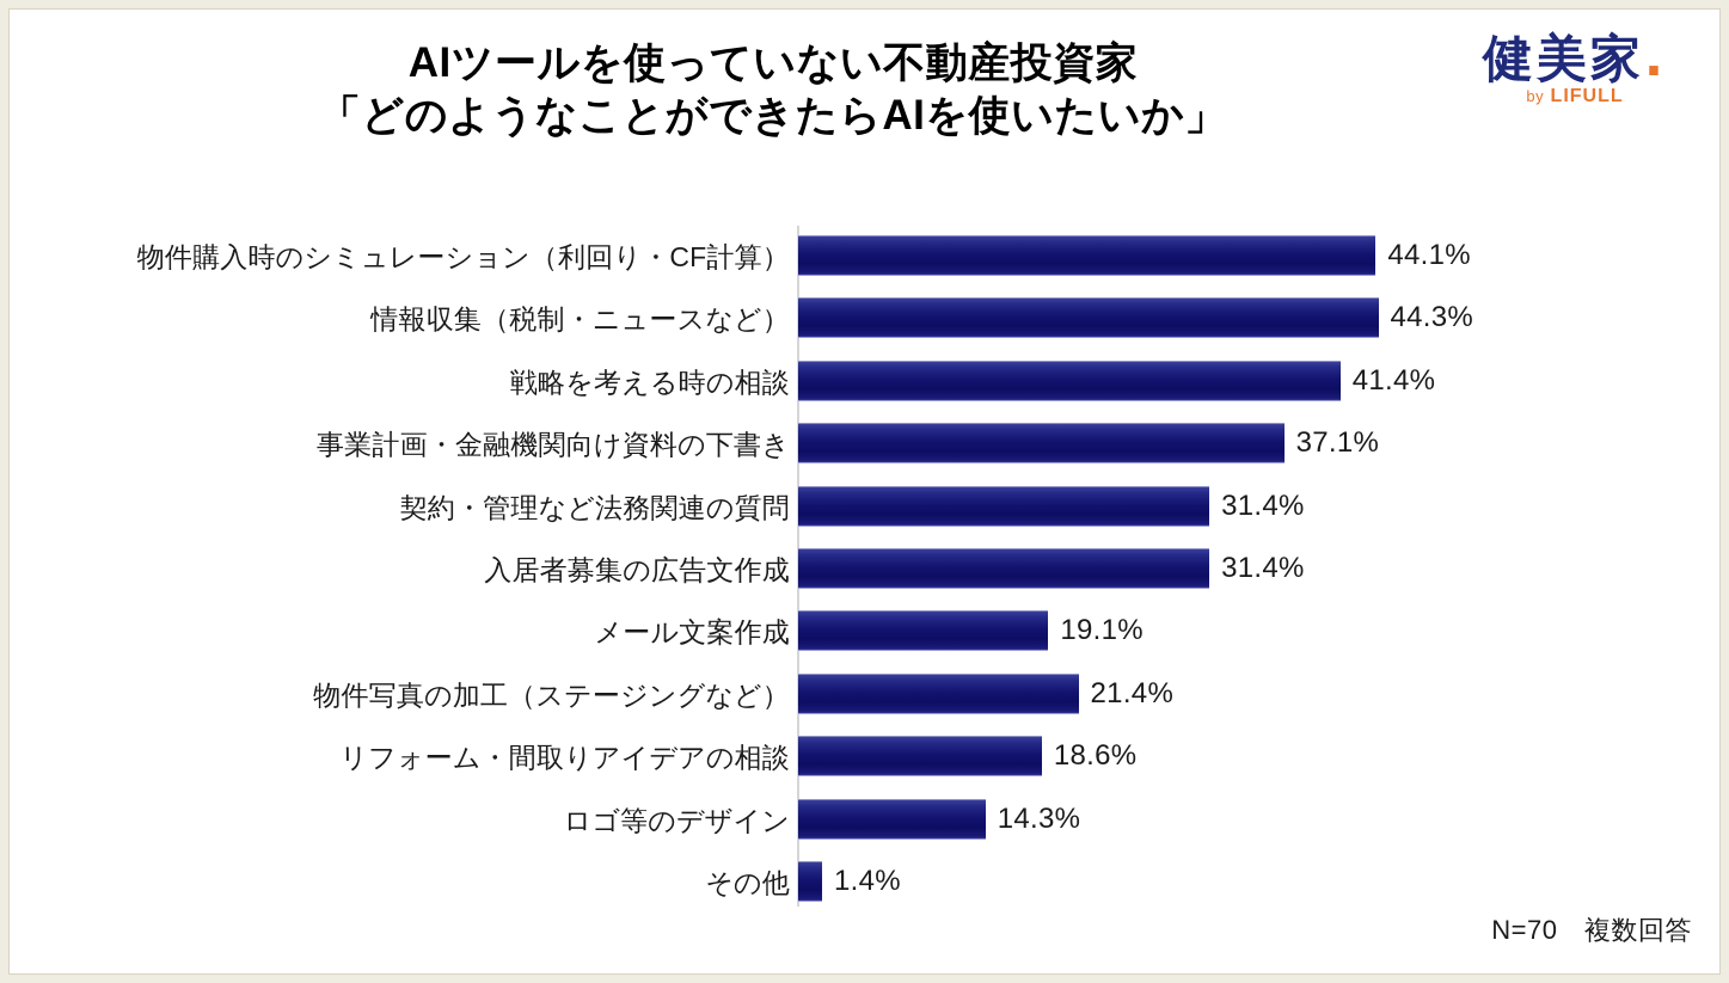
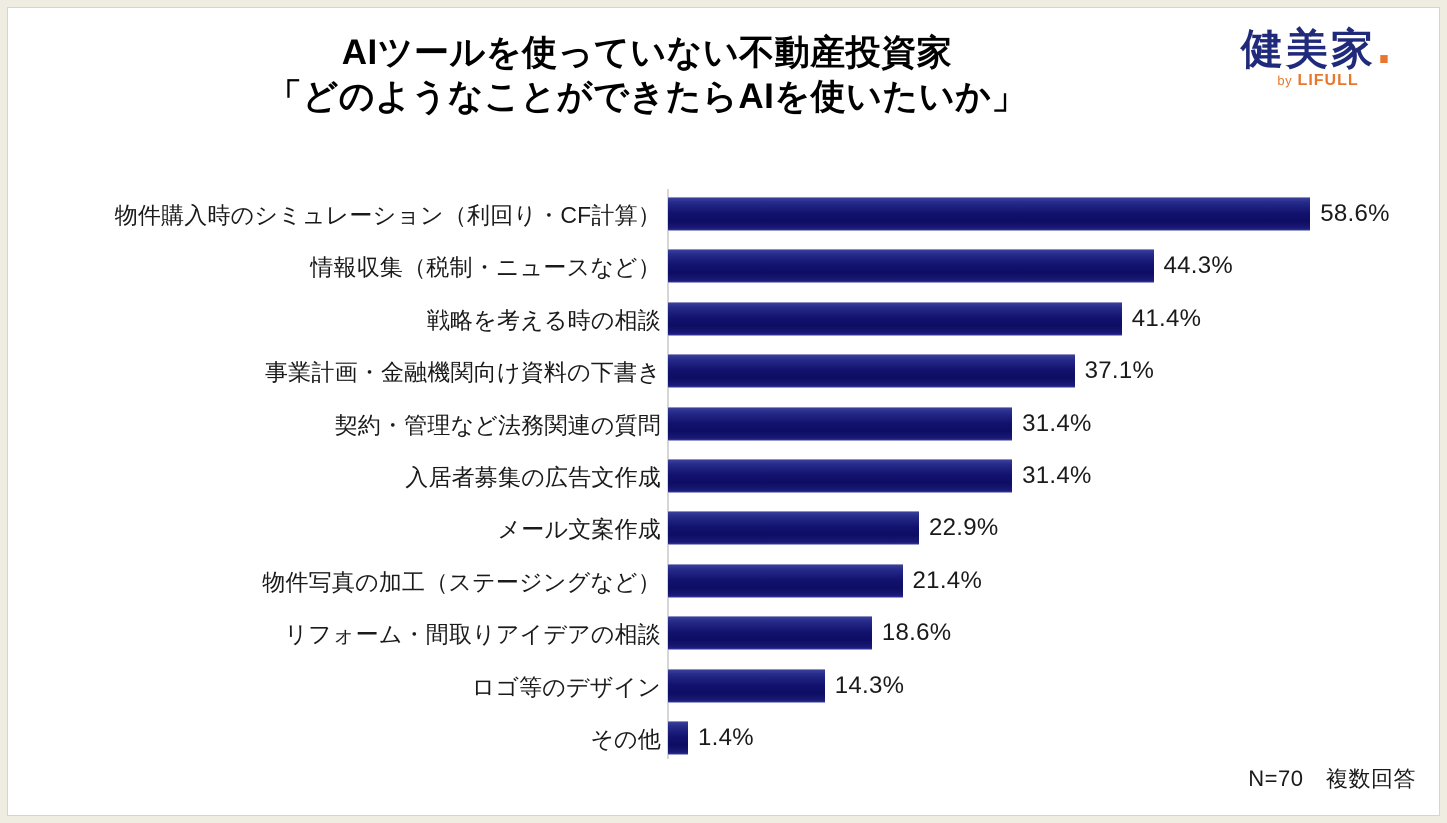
物件購入時のシミュレーション（利回り・CF計算）: 44.1% -> 58.6%
メール文案作成: 19.1% -> 22.9%
